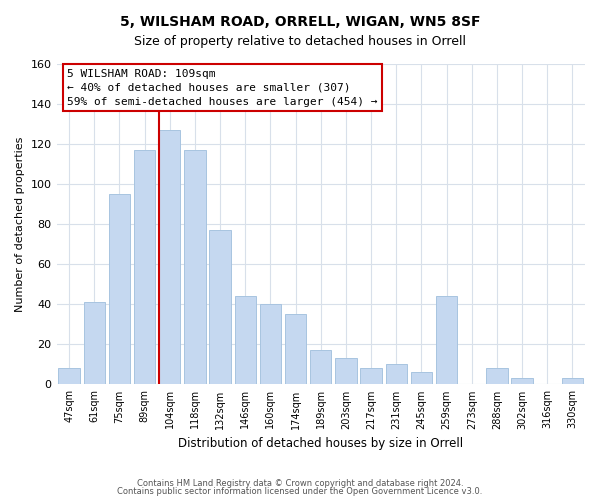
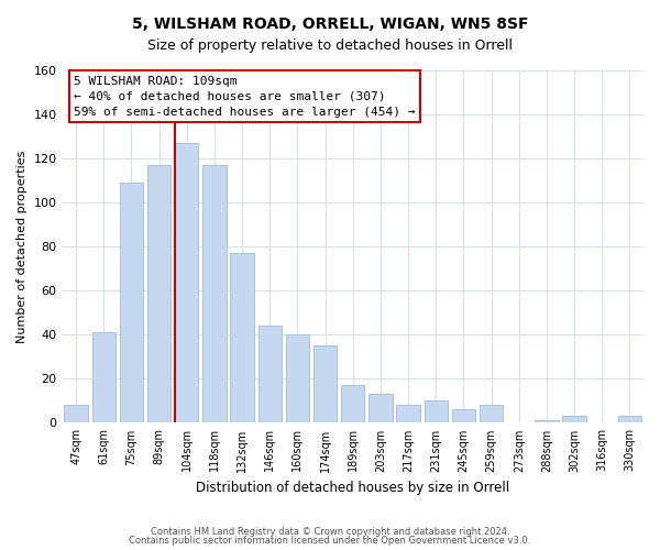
75sqm: 95 -> 109
259sqm: 44 -> 8
288sqm: 8 -> 1
